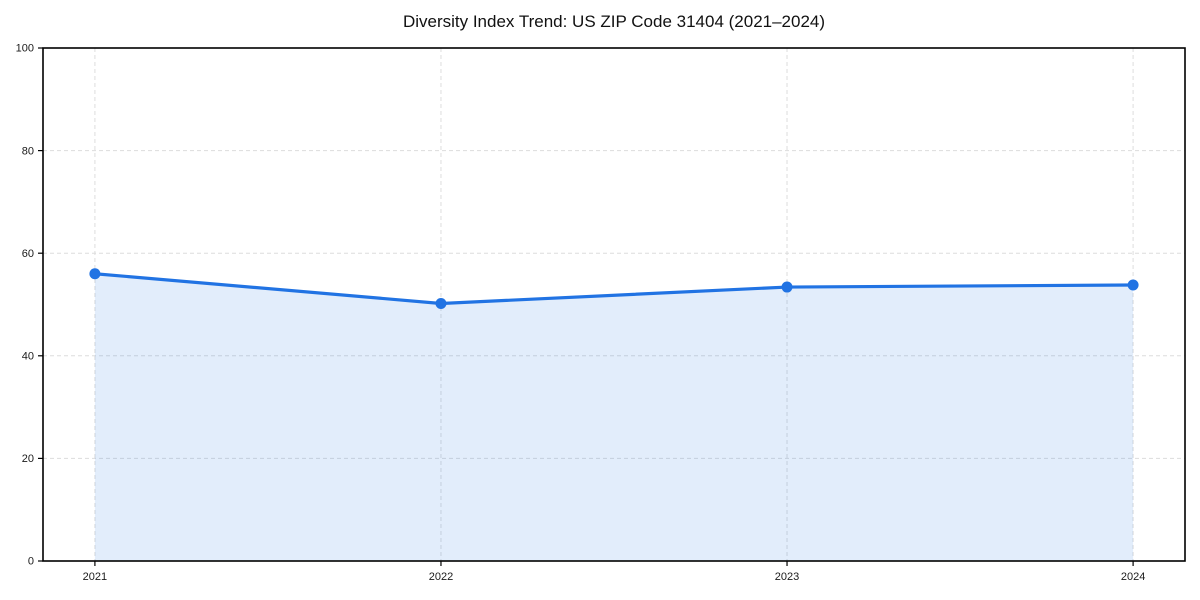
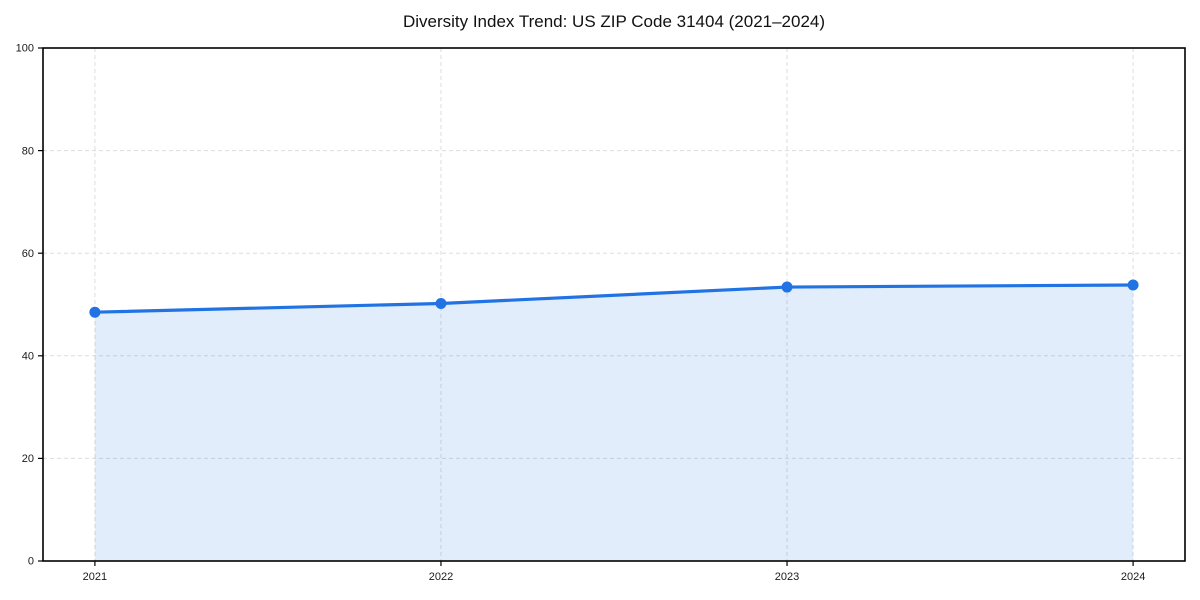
2021: 56 -> 48
